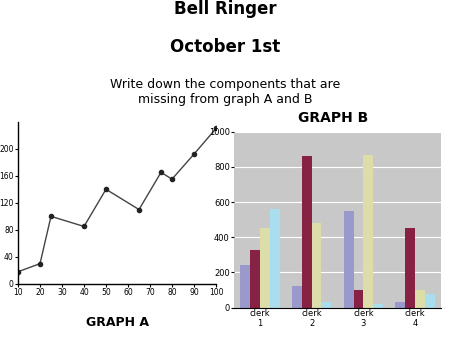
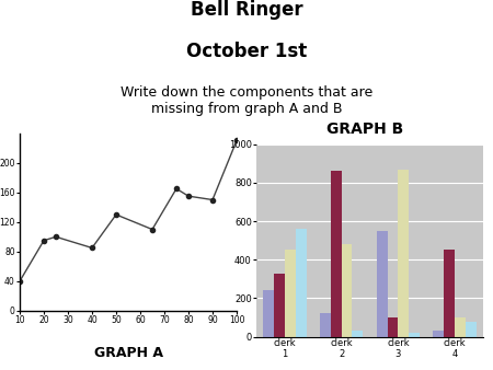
10: 18 -> 40
20: 30 -> 95
50: 140 -> 130
90: 192 -> 150
